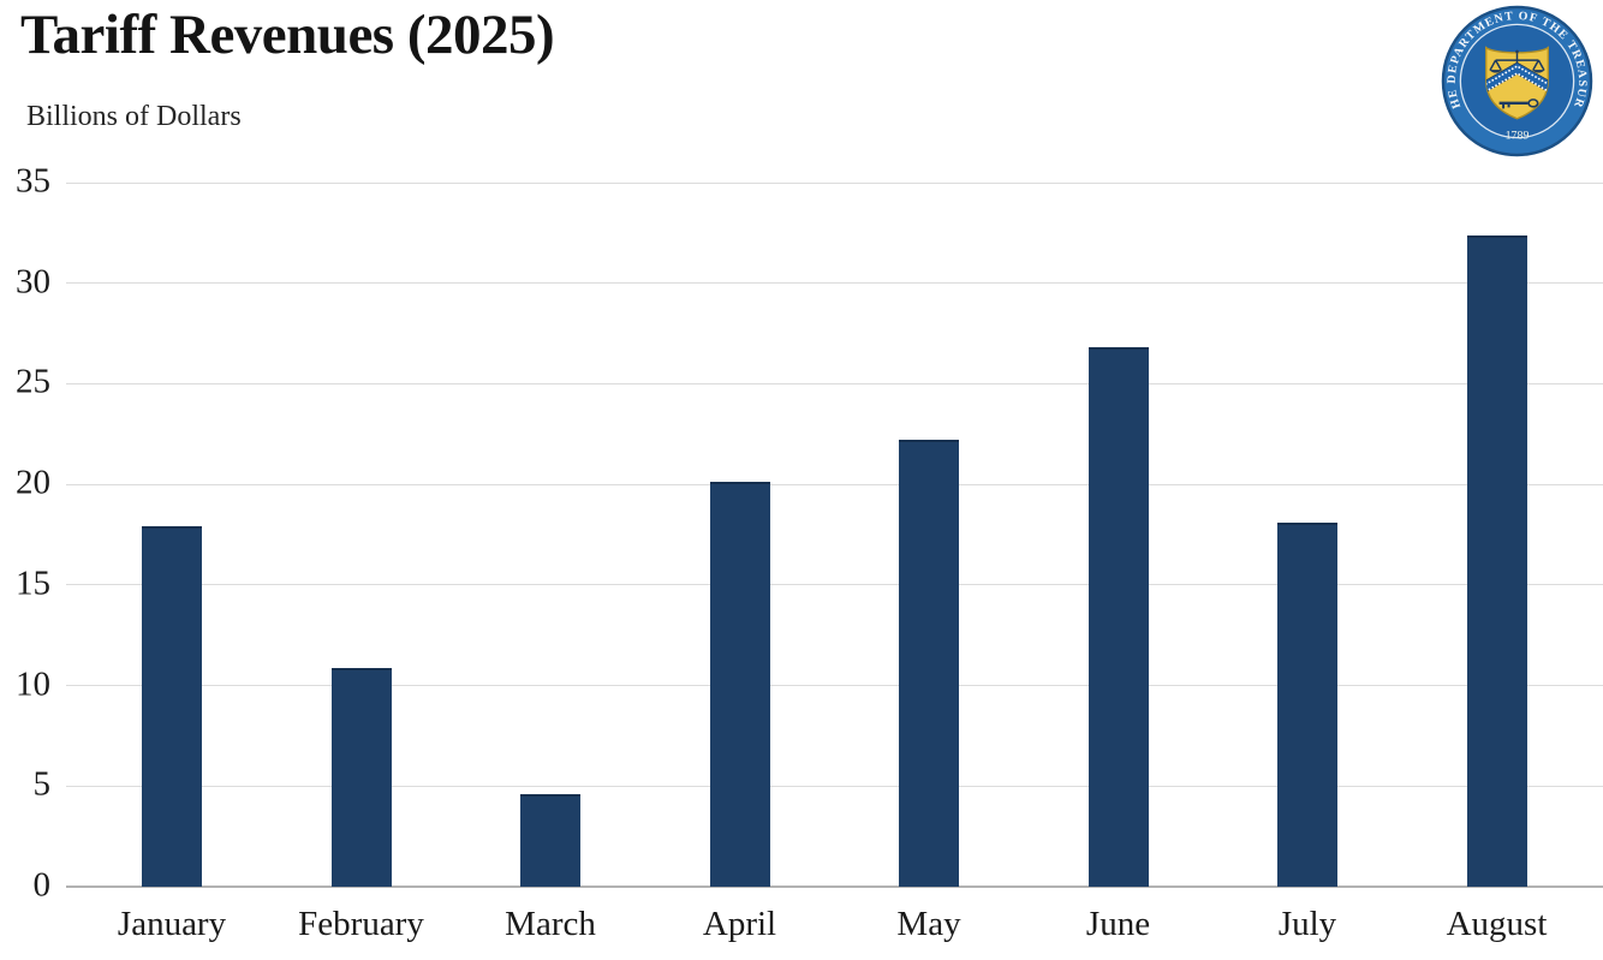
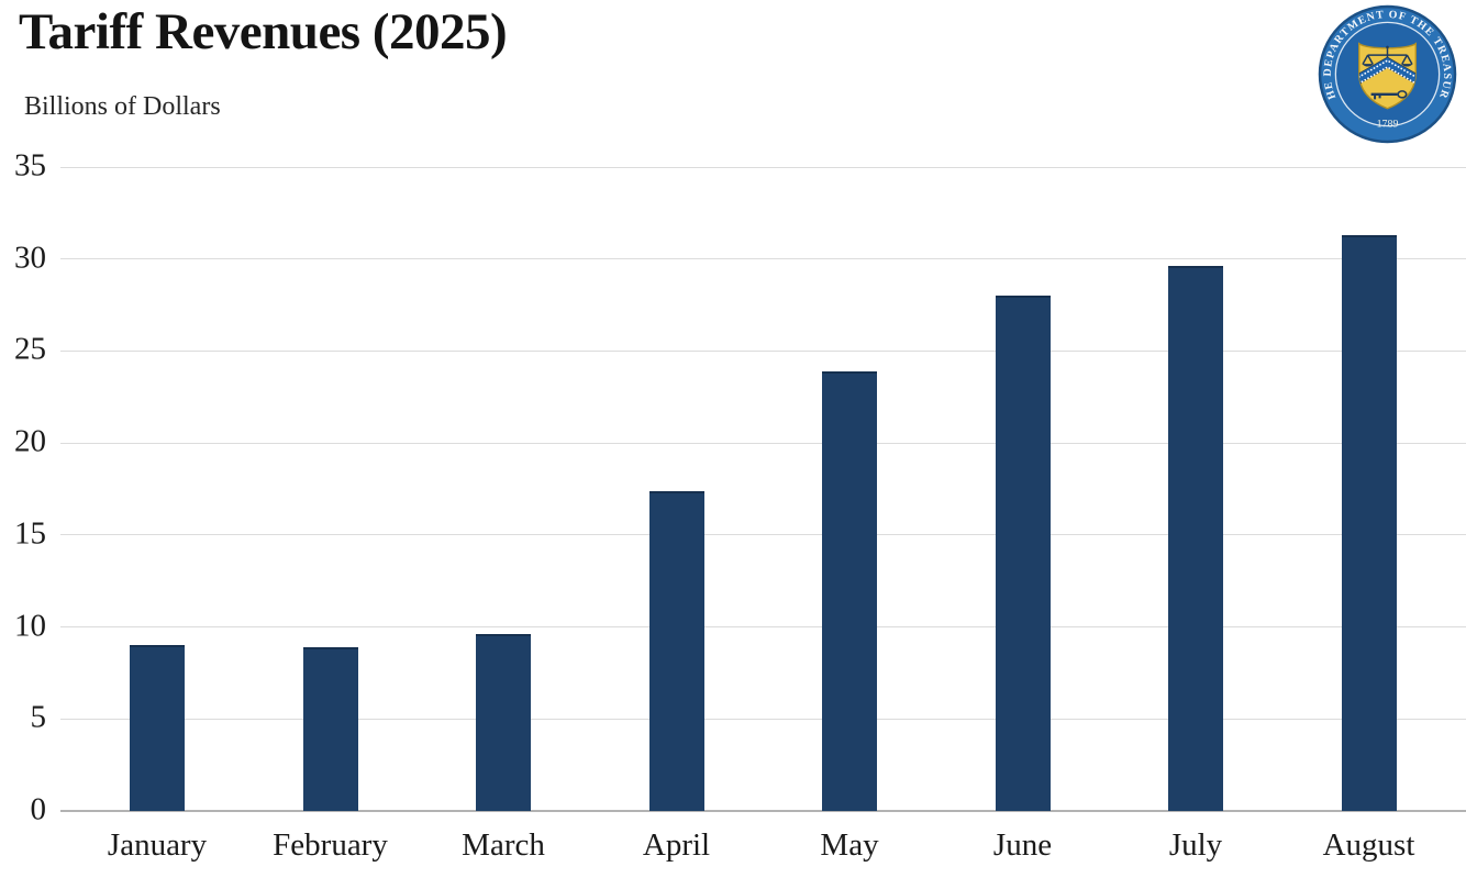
January: 17.9 -> 9.0
February: 10.9 -> 8.9
March: 4.6 -> 9.6
April: 20.1 -> 17.4
May: 22.2 -> 23.9
June: 26.8 -> 28.0
July: 18.1 -> 29.6
August: 32.4 -> 31.3
